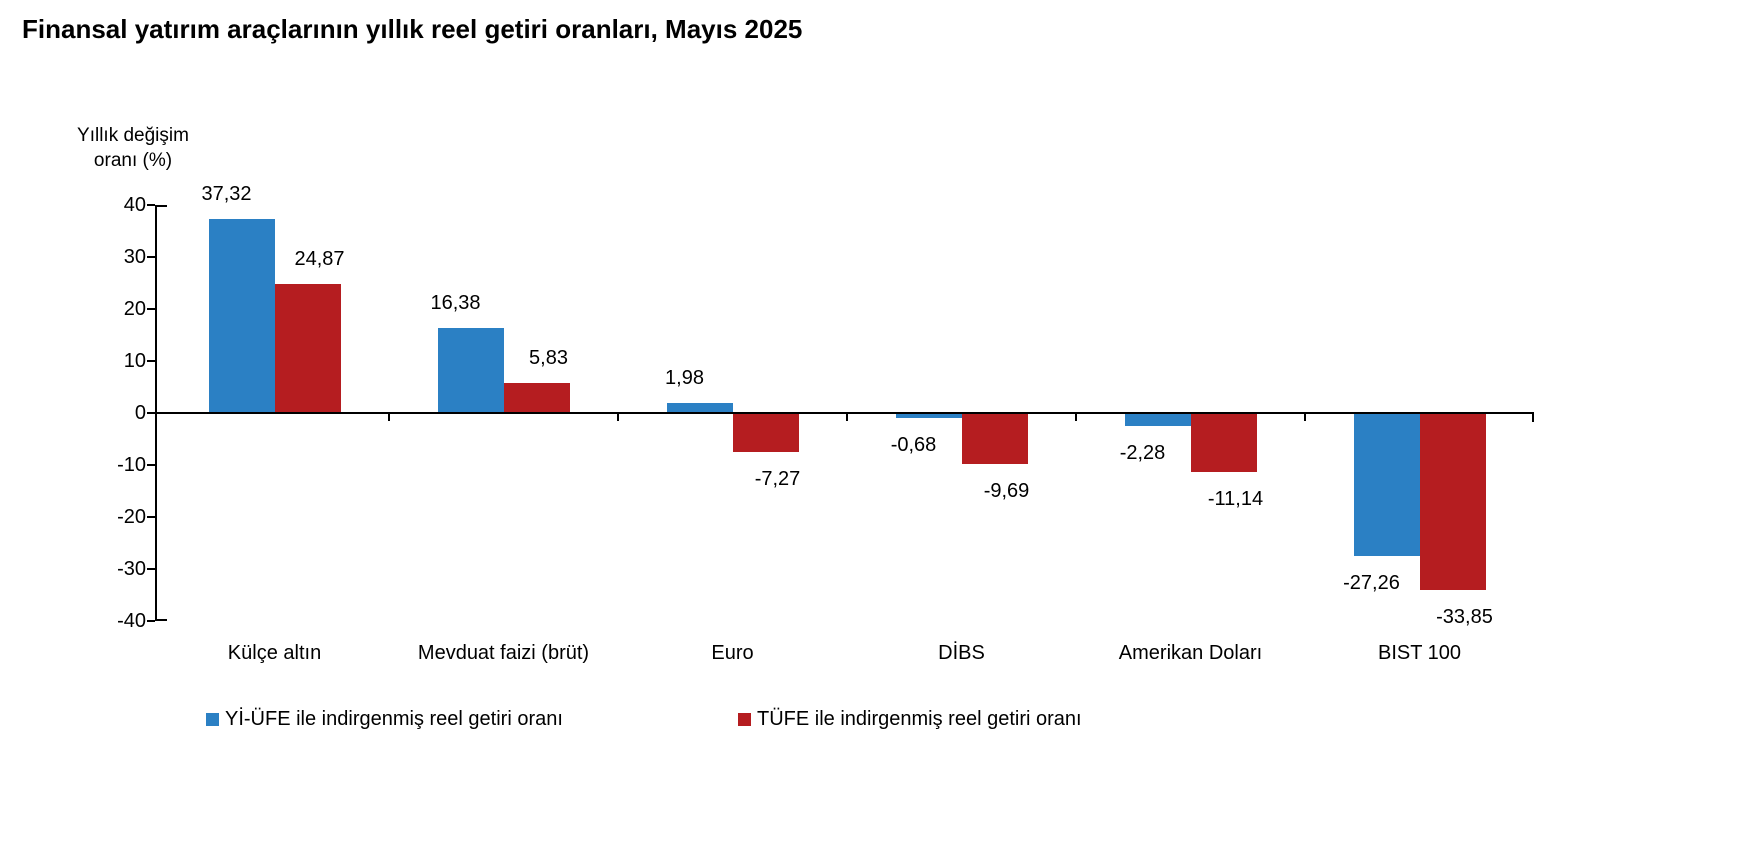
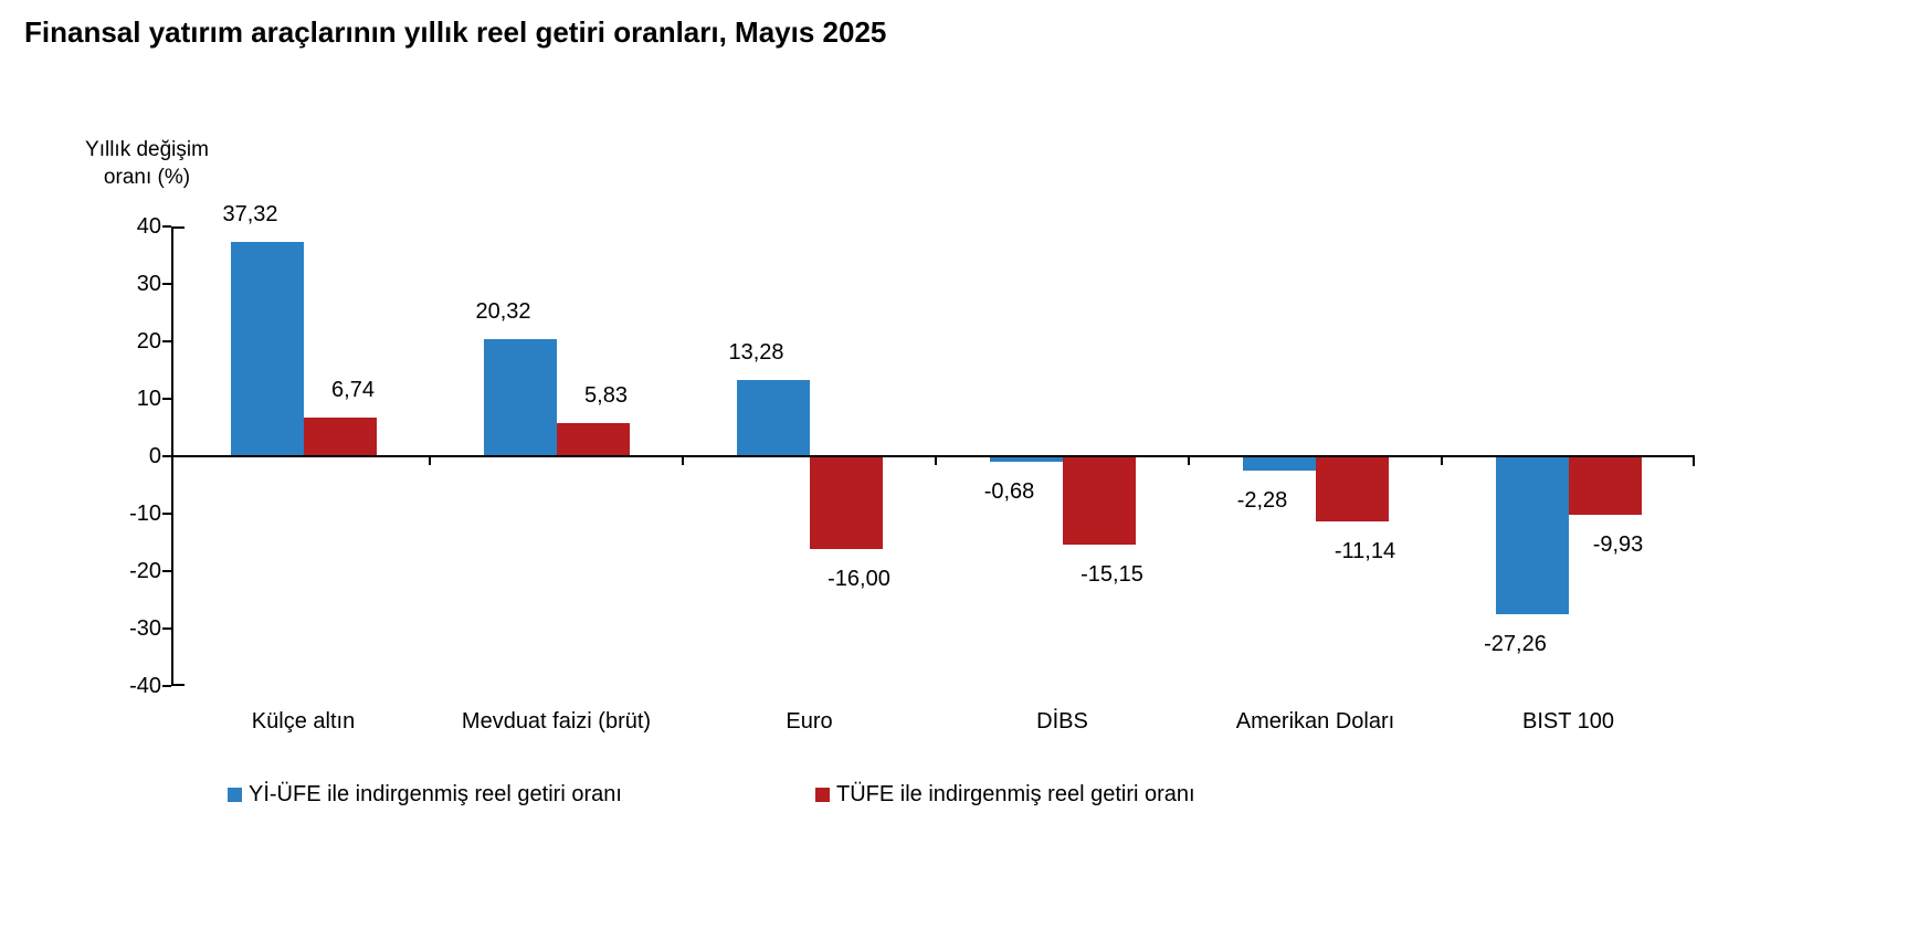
TÜFE ile indirgenmiş reel getiri oranı/Külçe altın: 24,87 -> 6,74
Yİ-ÜFE ile indirgenmiş reel getiri oranı/Mevduat faizi (brüt): 16,38 -> 20,32
Yİ-ÜFE ile indirgenmiş reel getiri oranı/Euro: 1,98 -> 13,28
TÜFE ile indirgenmiş reel getiri oranı/Euro: -7,27 -> -16,00
TÜFE ile indirgenmiş reel getiri oranı/DİBS: -9,69 -> -15,15
TÜFE ile indirgenmiş reel getiri oranı/BIST 100: -33,85 -> -9,93
